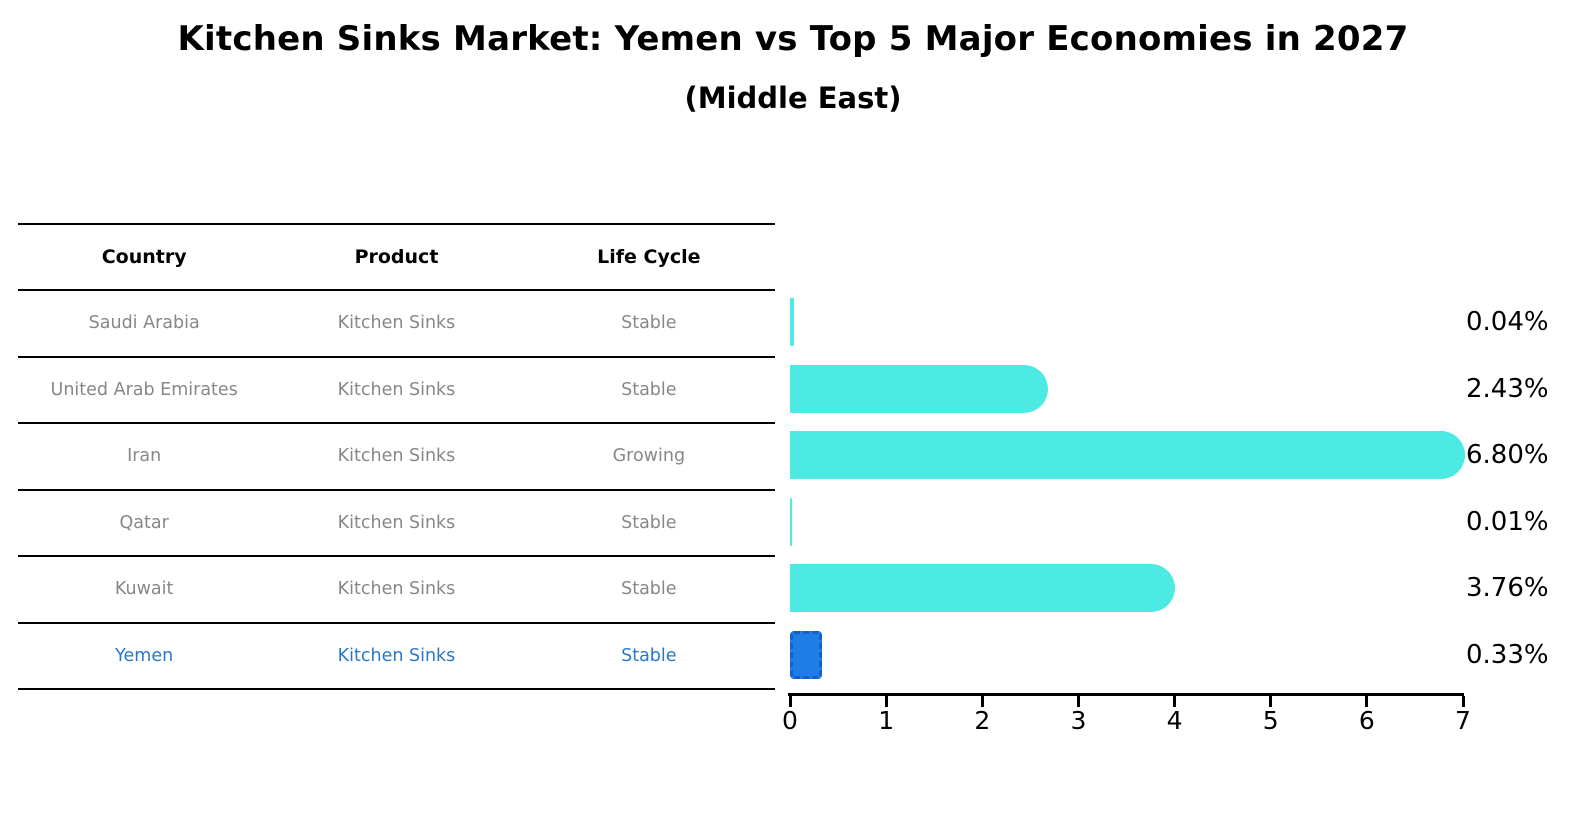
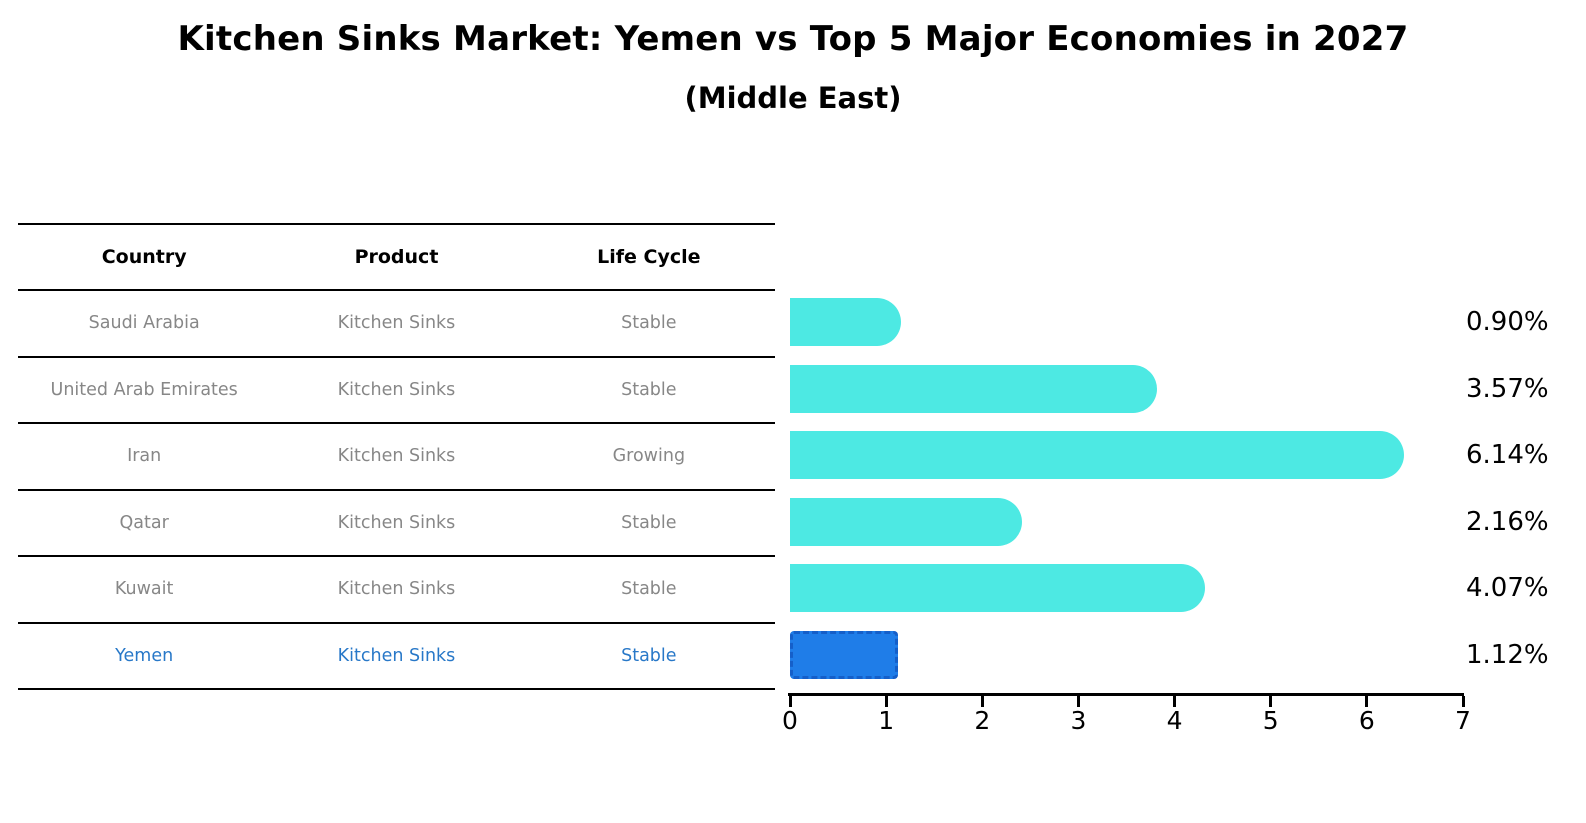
Saudi Arabia: 0.04% -> 0.90%
United Arab Emirates: 2.43% -> 3.57%
Iran: 6.80% -> 6.14%
Qatar: 0.01% -> 2.16%
Kuwait: 3.76% -> 4.07%
Yemen: 0.33% -> 1.12%
